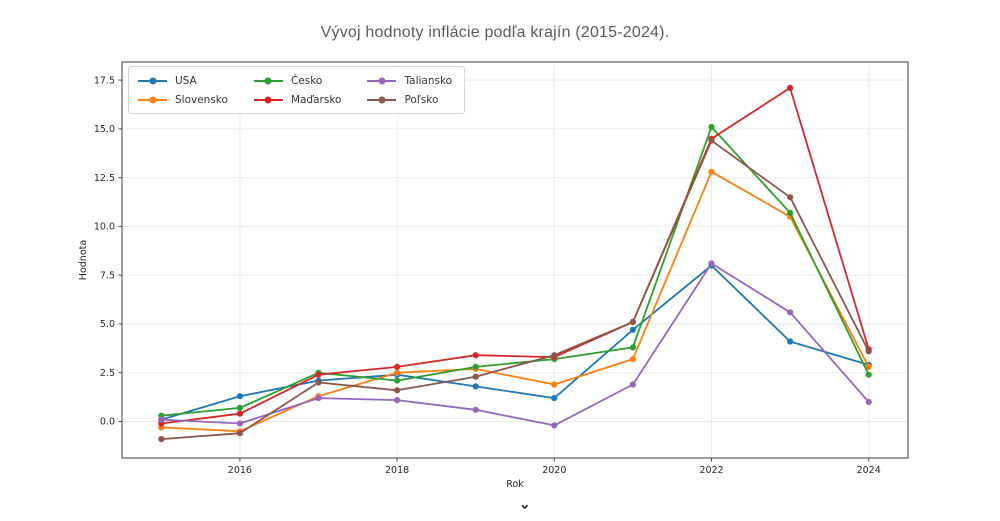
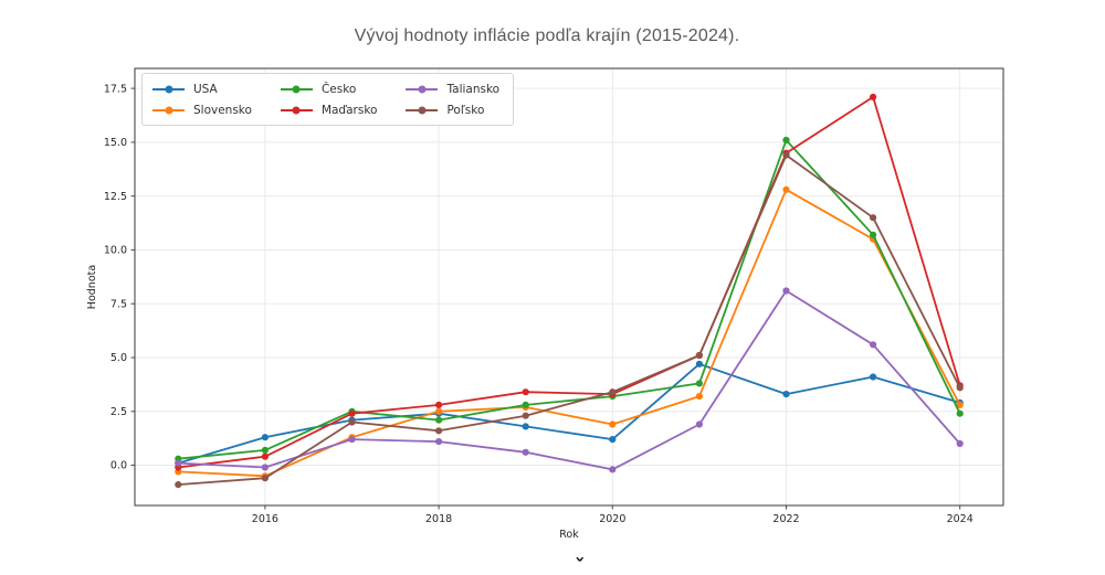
USA/2022: 8.0 -> 3.3
